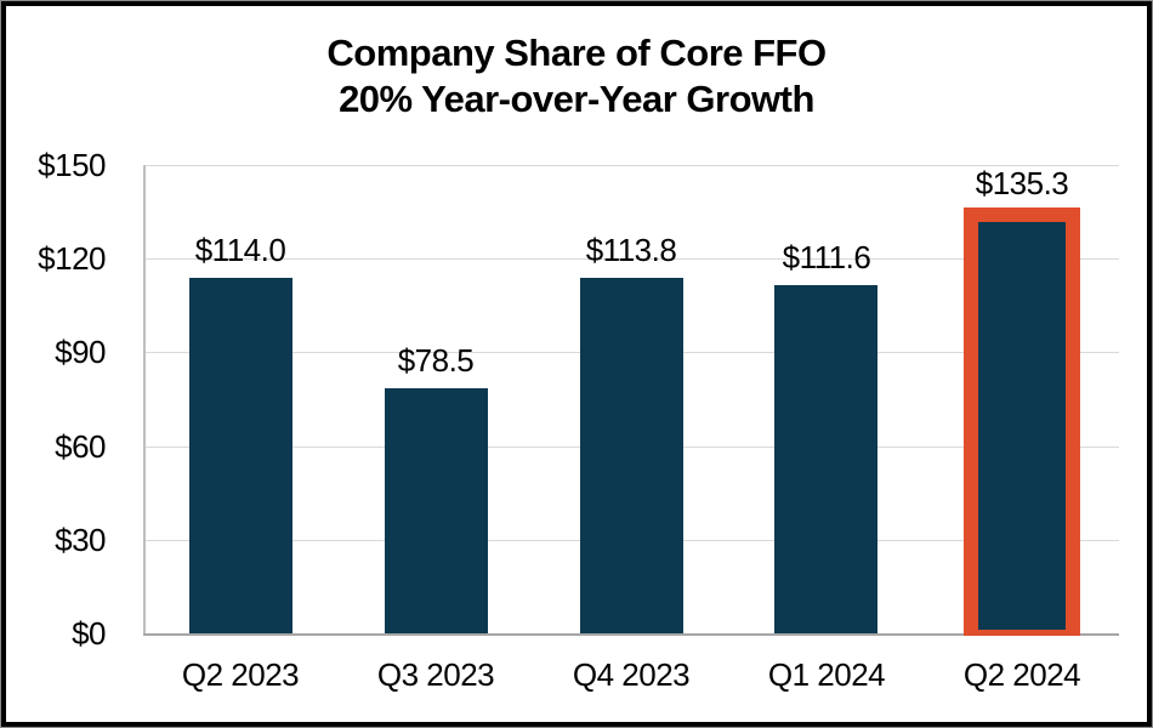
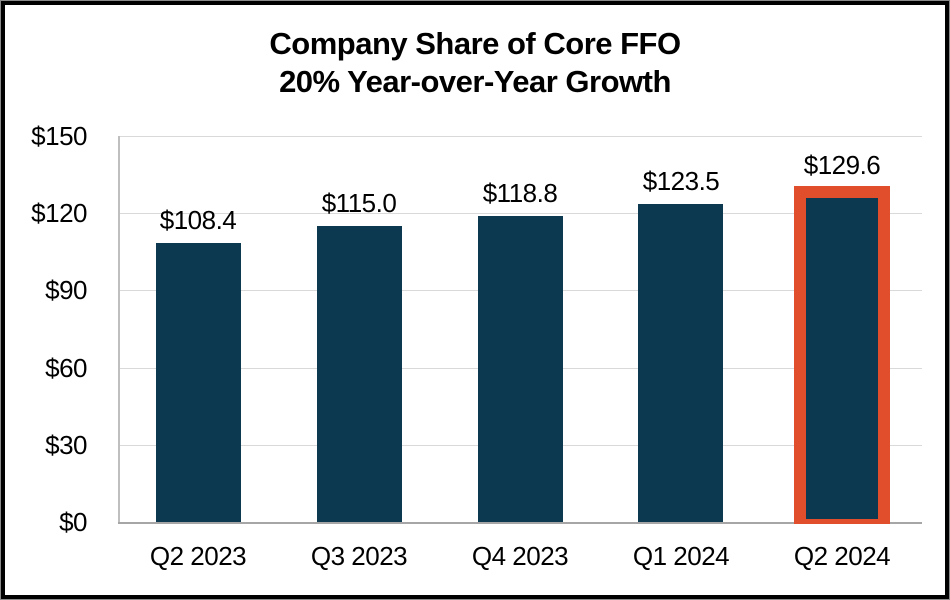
Q2 2023: $114.0 -> $108.4
Q3 2023: $78.5 -> $115.0
Q4 2023: $113.8 -> $118.8
Q1 2024: $111.6 -> $123.5
Q2 2024: $135.3 -> $129.6
